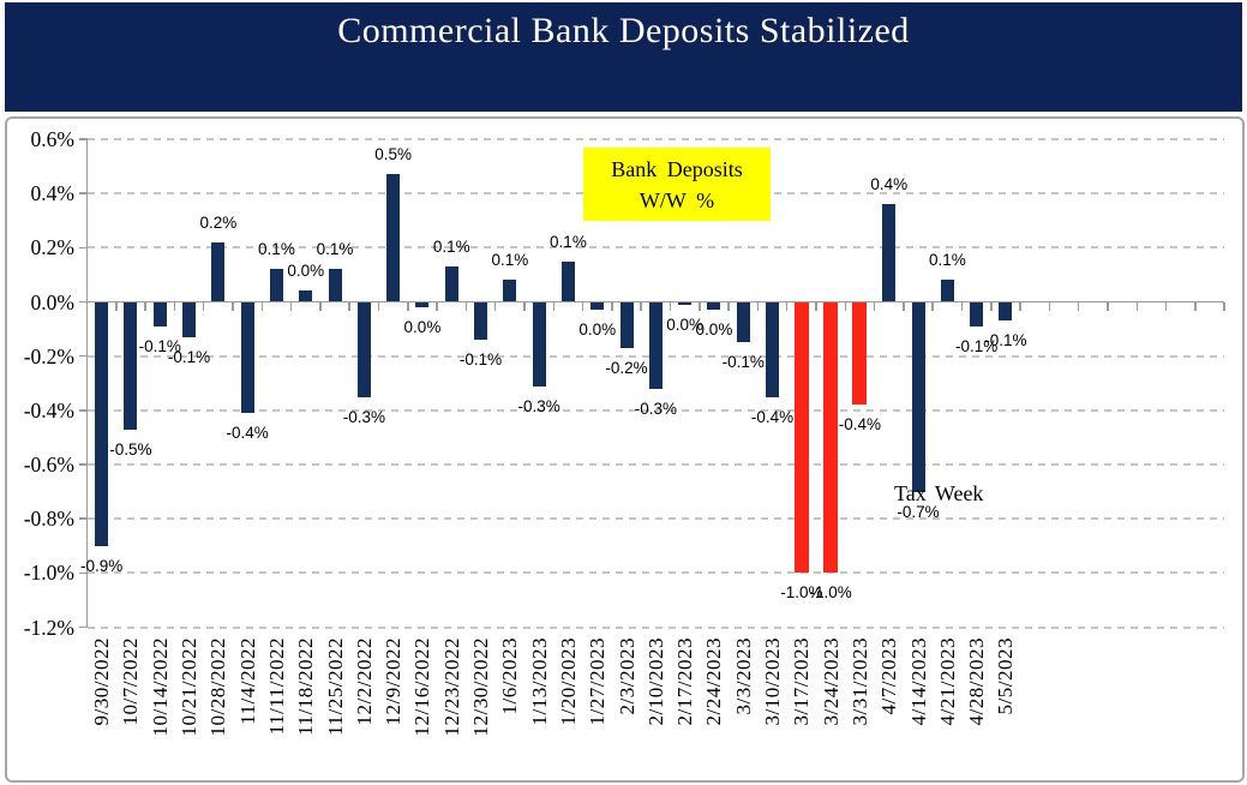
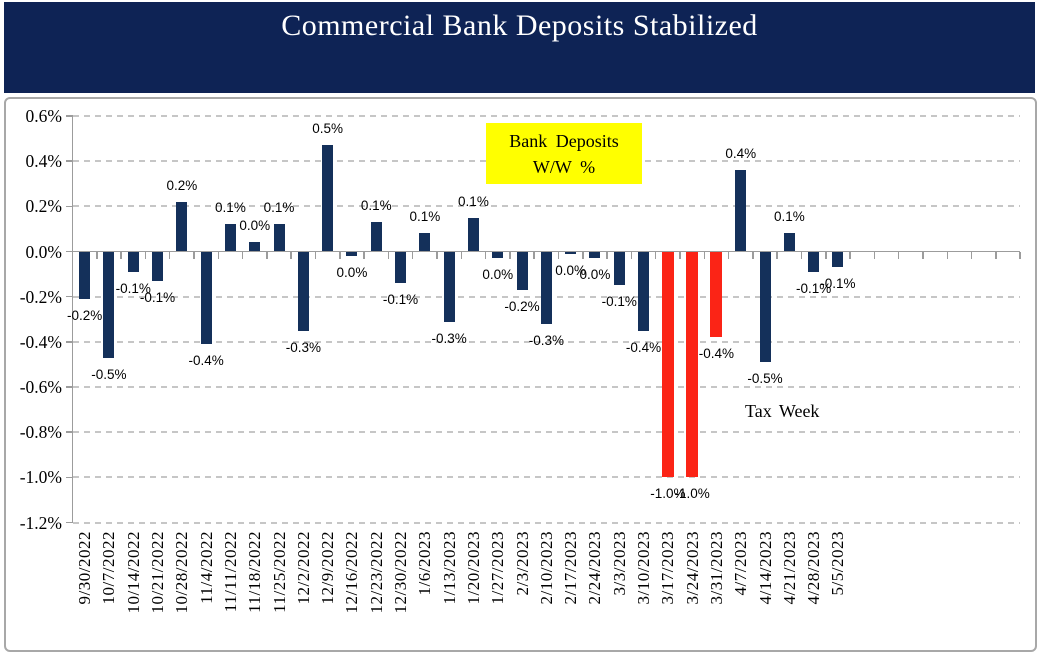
9/30/2022: -0.9% -> -0.2%
4/14/2023: -0.7% -> -0.5%
